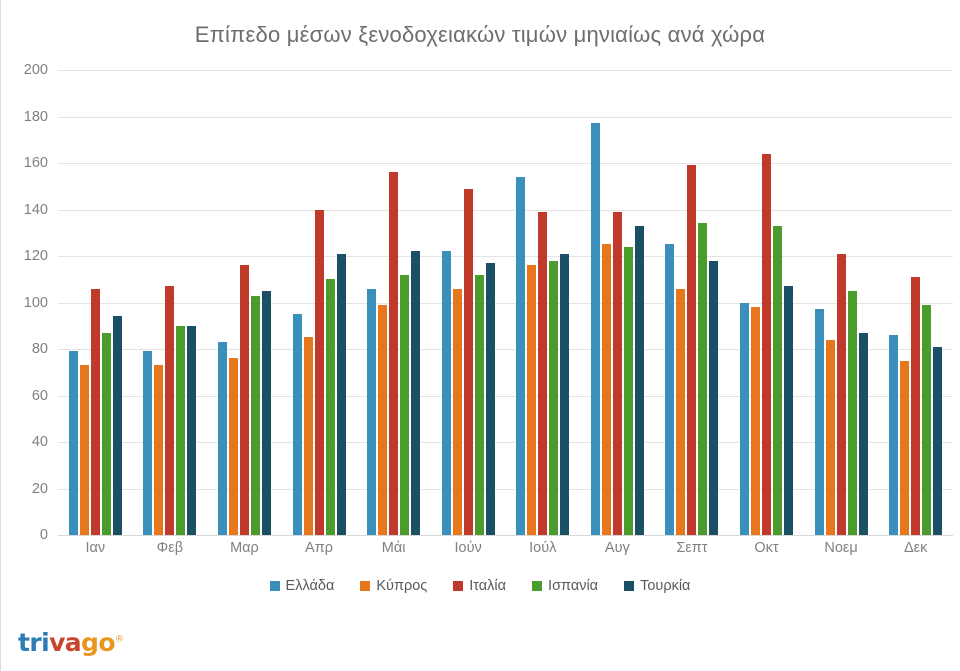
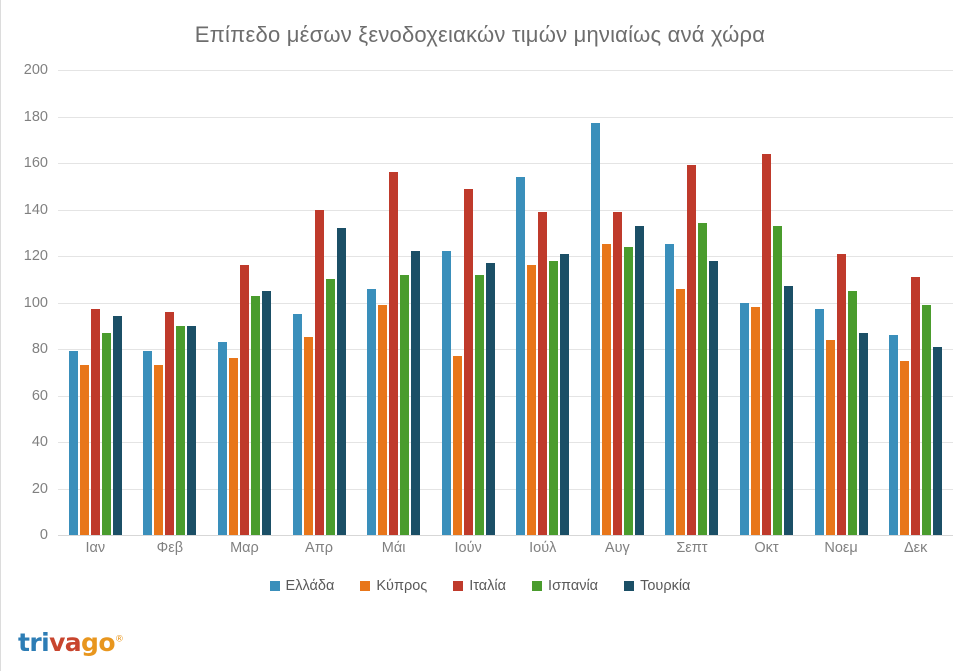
Ιταλία/Ιαν: 106 -> 97
Ιταλία/Φεβ: 107 -> 96
Τουρκία/Απρ: 121 -> 132
Κύπρος/Ιούν: 106 -> 77
